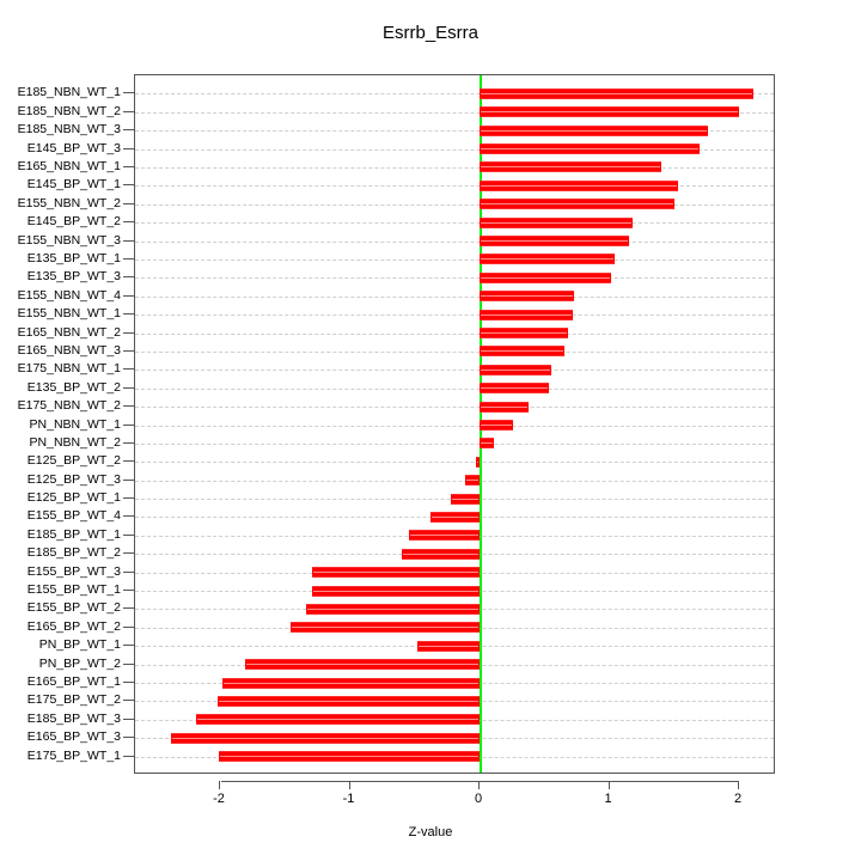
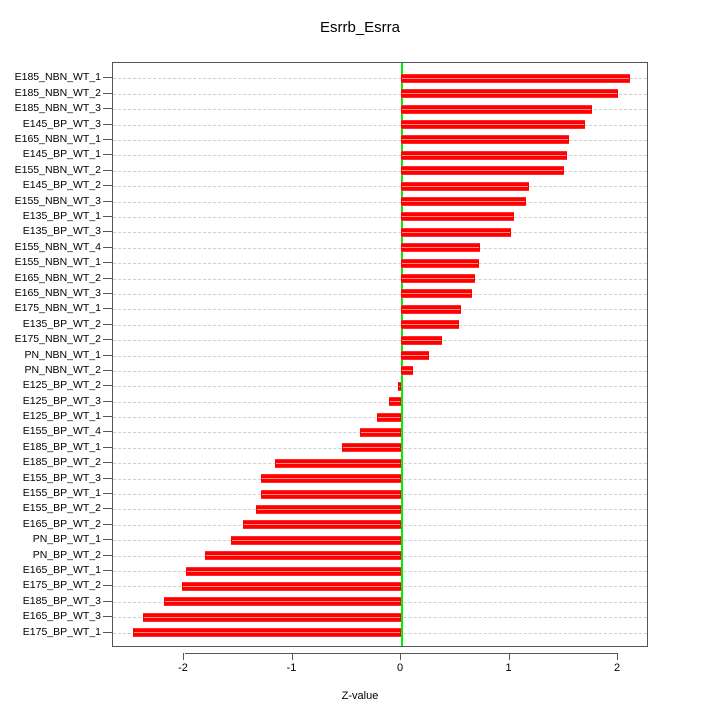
E165_NBN_WT_1: 1.40 -> 1.55
E185_BP_WT_2: -0.60 -> -1.16
PN_BP_WT_1: -0.48 -> -1.57
E175_BP_WT_1: -2.01 -> -2.47
